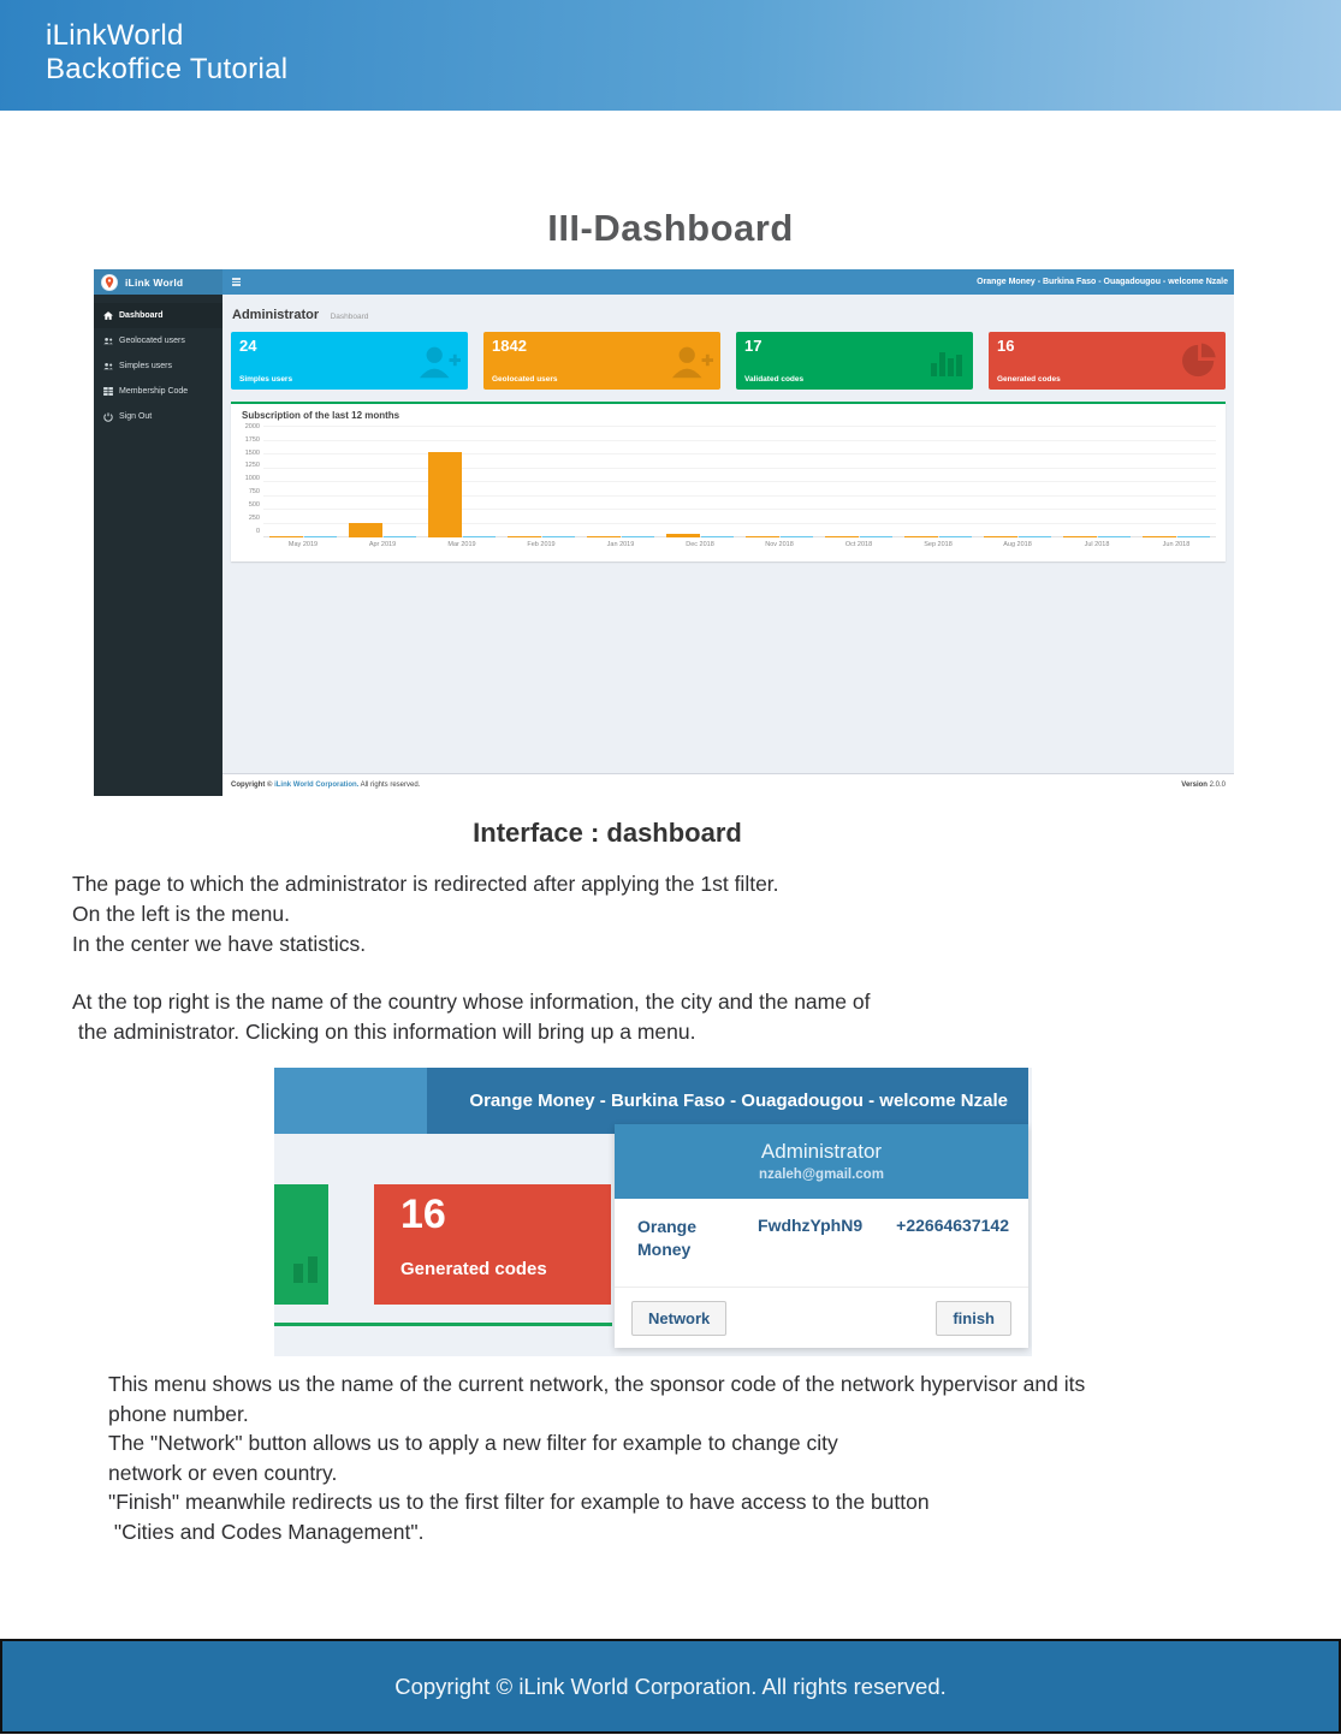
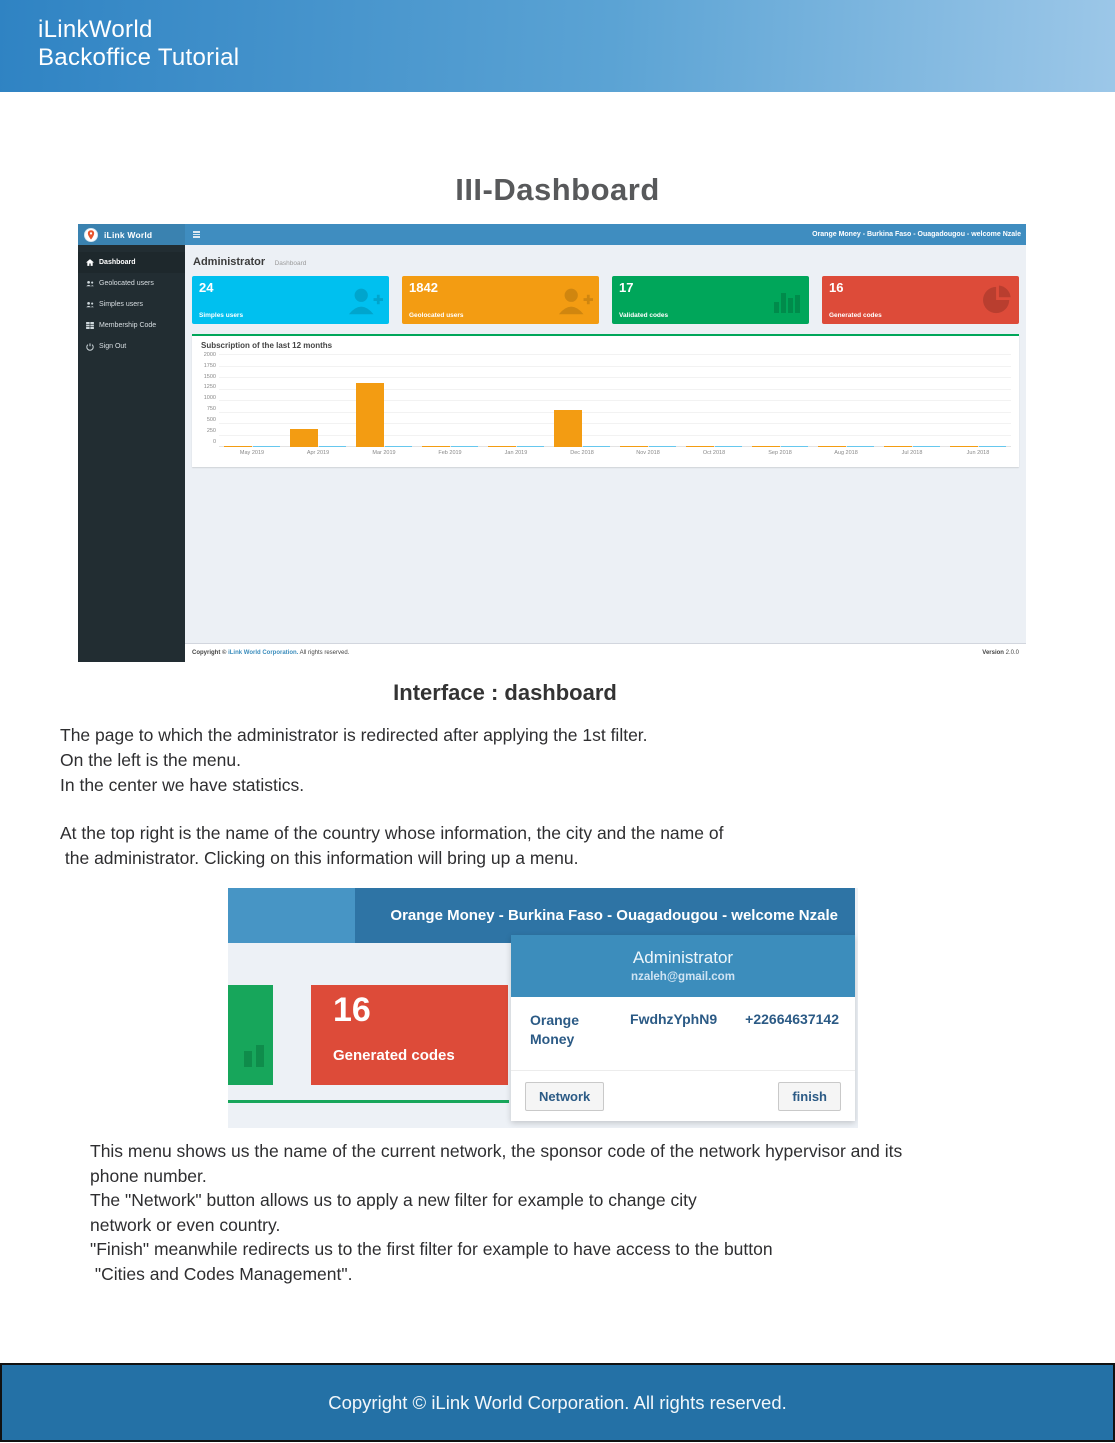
Geolocated users/Apr 2019: 300 -> 400
Geolocated users/Mar 2019: 1600 -> 1400
Geolocated users/Dec 2018: 100 -> 800
